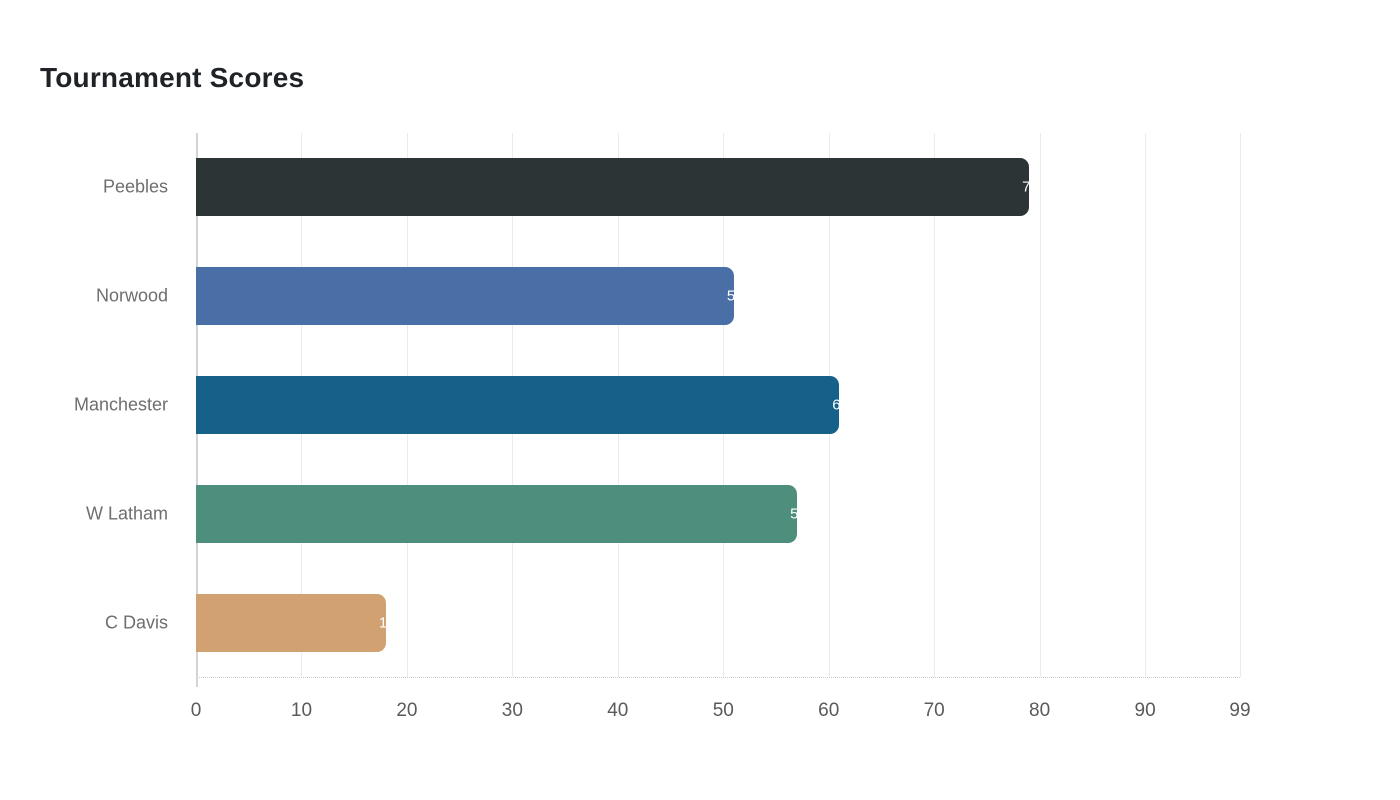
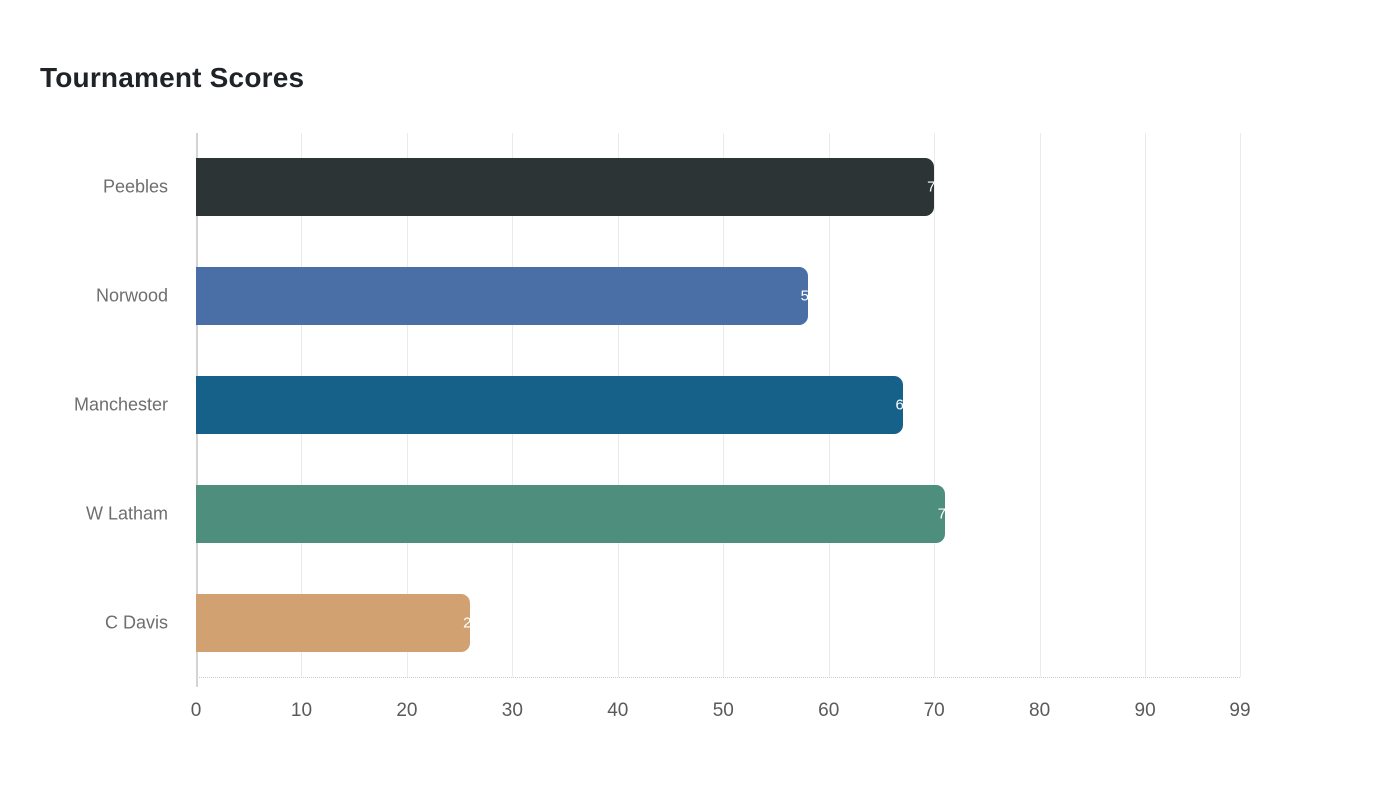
Peebles: 79 -> 70
Norwood: 51 -> 58
Manchester: 61 -> 67
W Latham: 57 -> 71
C Davis: 18 -> 26
